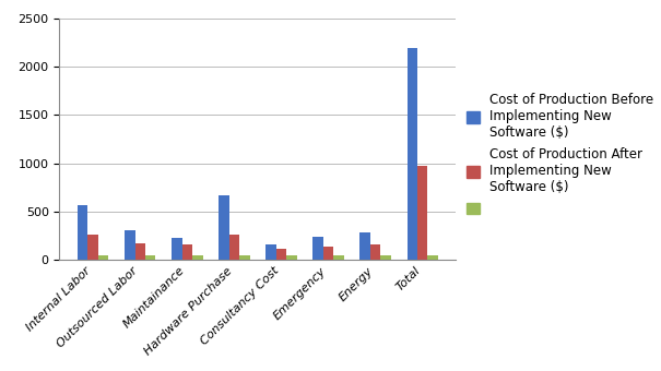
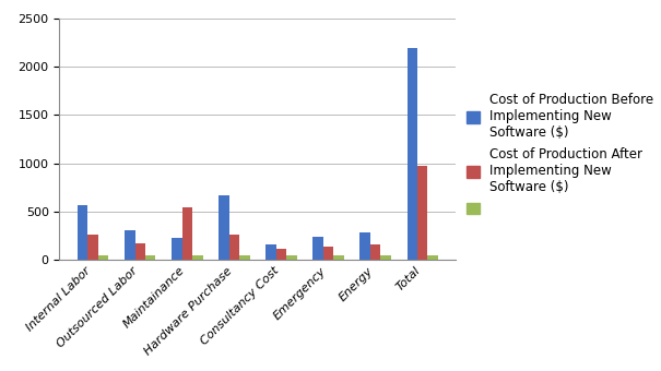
Cost of Production After Implementing New Software ($)/Maintainance: 160 -> 540
